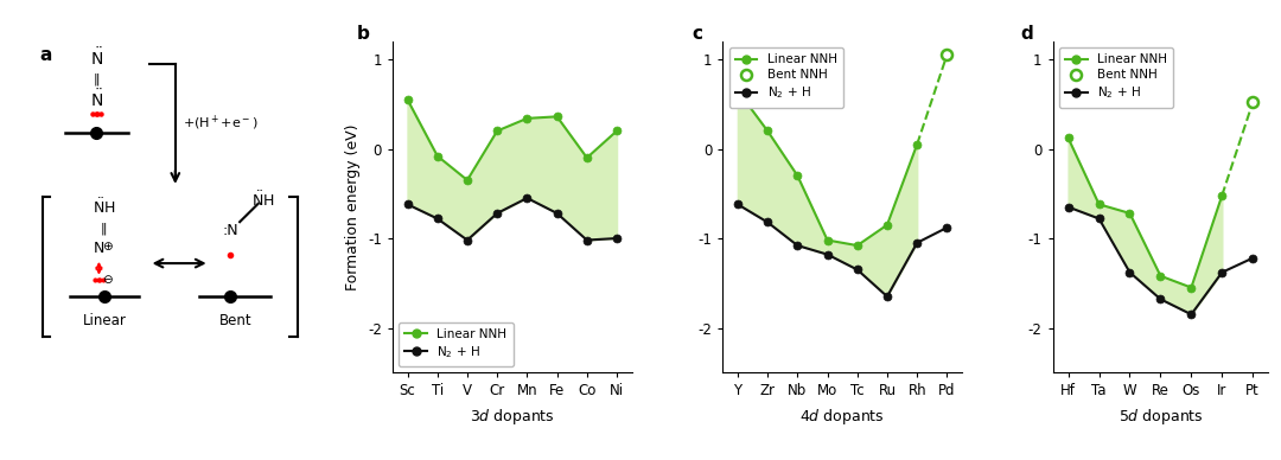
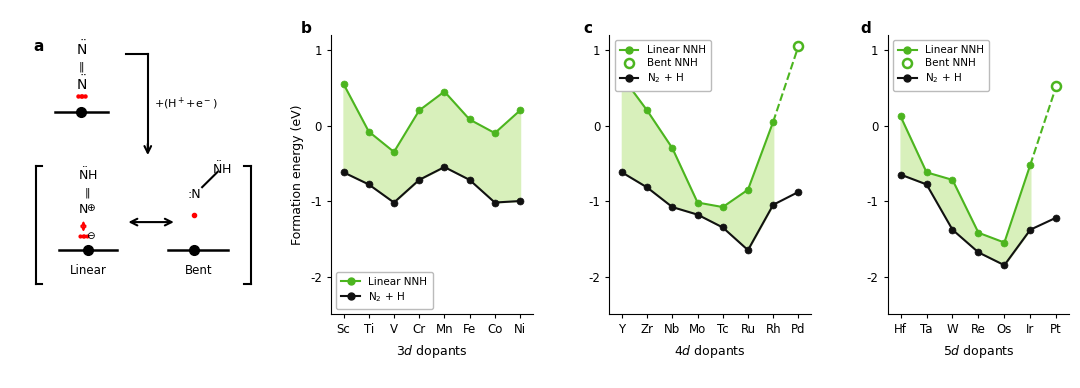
Linear NNH/Mn: 0.34 -> 0.45
Linear NNH/Fe: 0.36 -> 0.08
